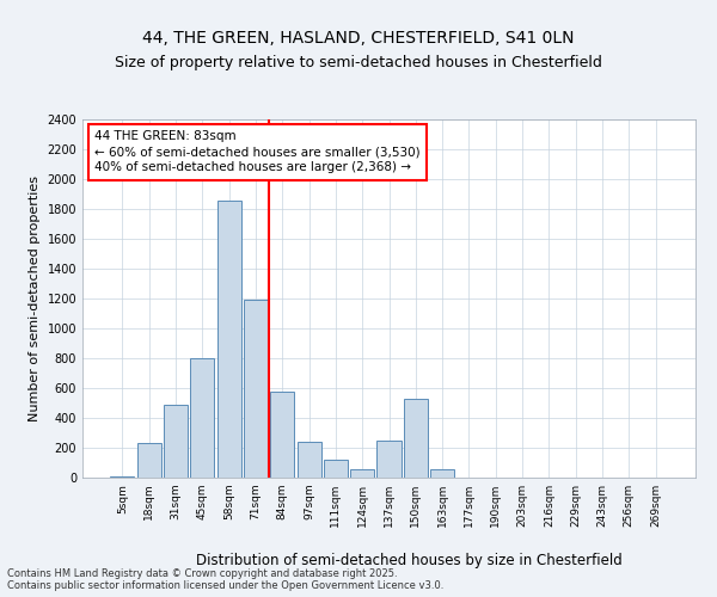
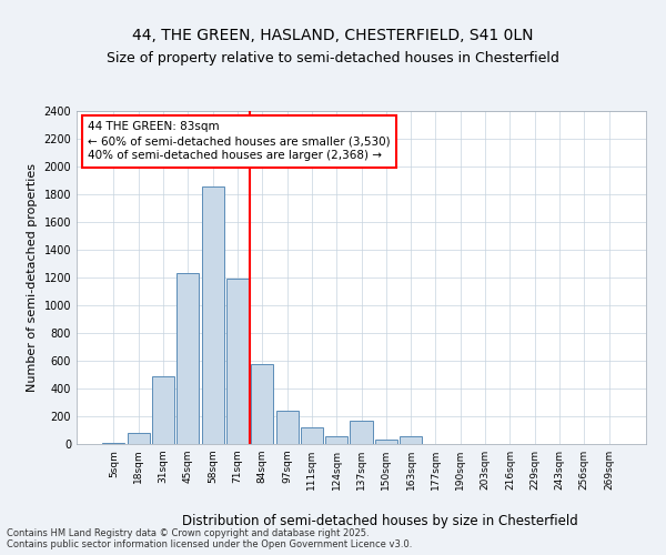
18sqm: 230 -> 80
45sqm: 800 -> 1230
137sqm: 250 -> 170
150sqm: 530 -> 30
